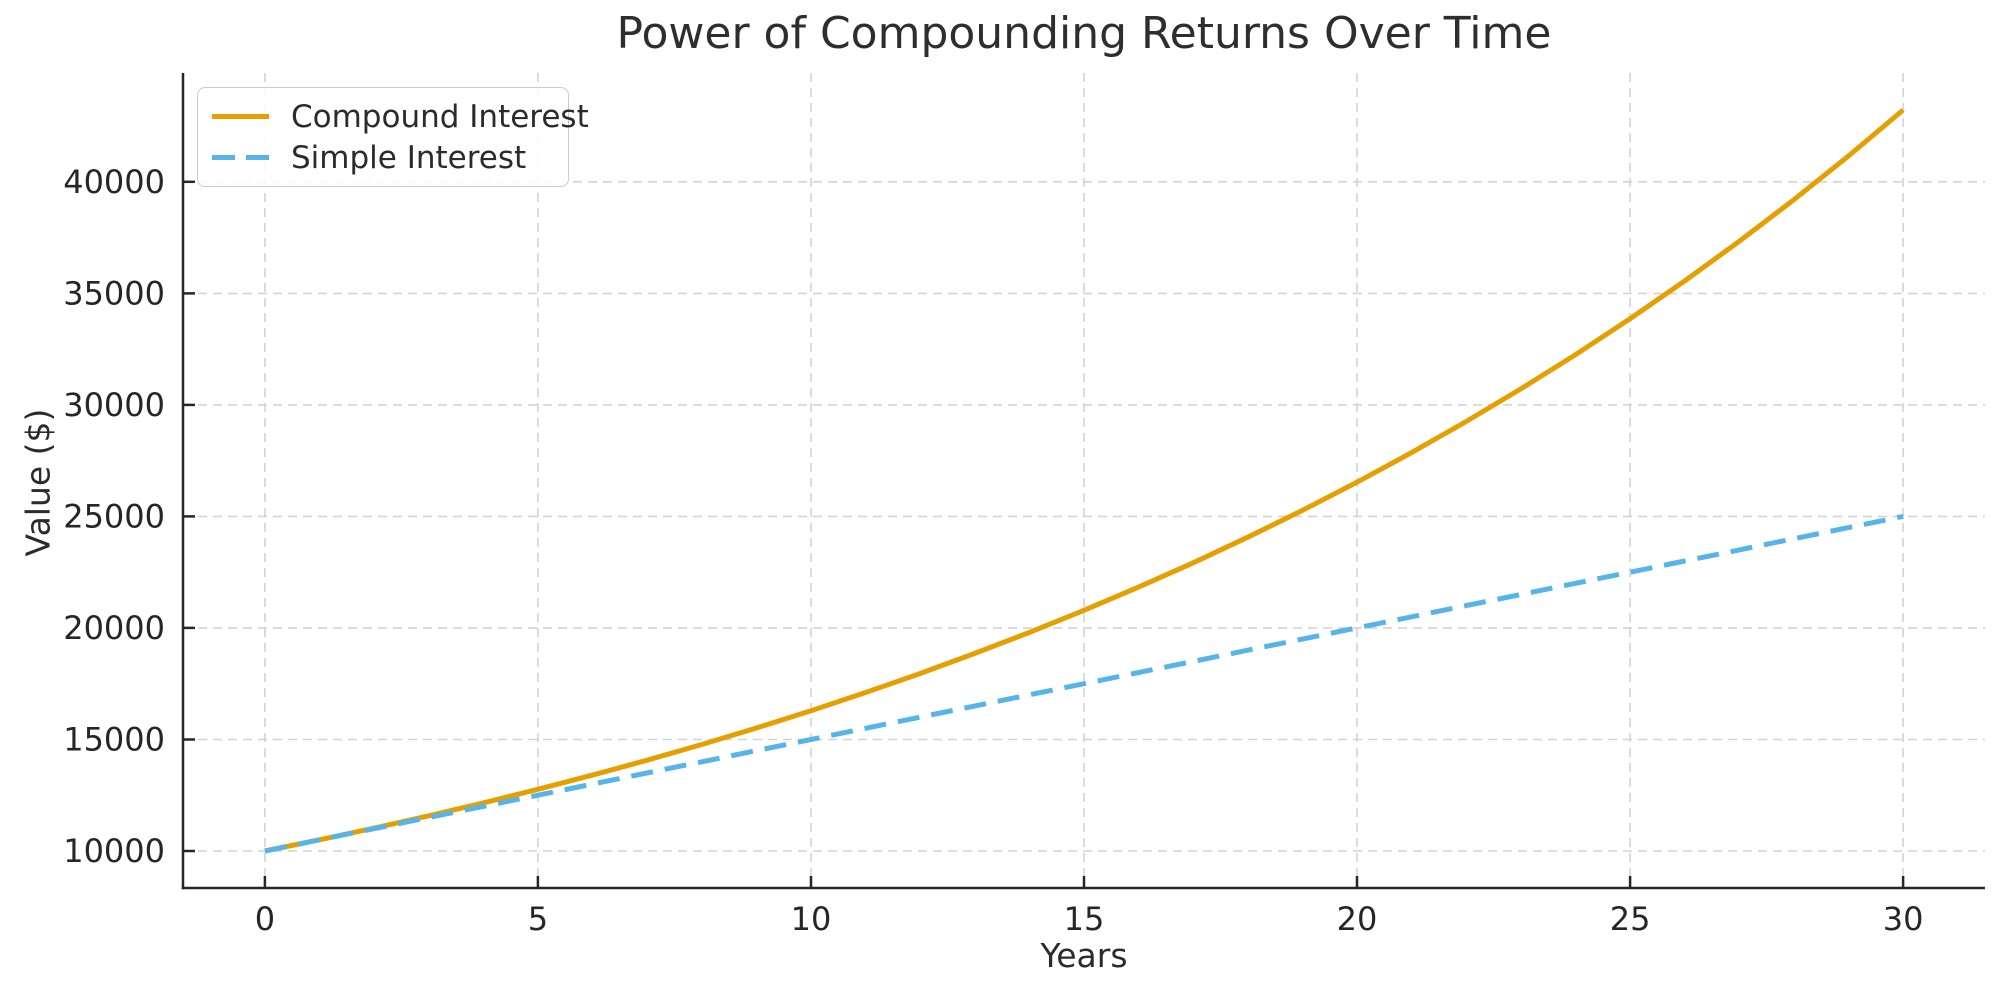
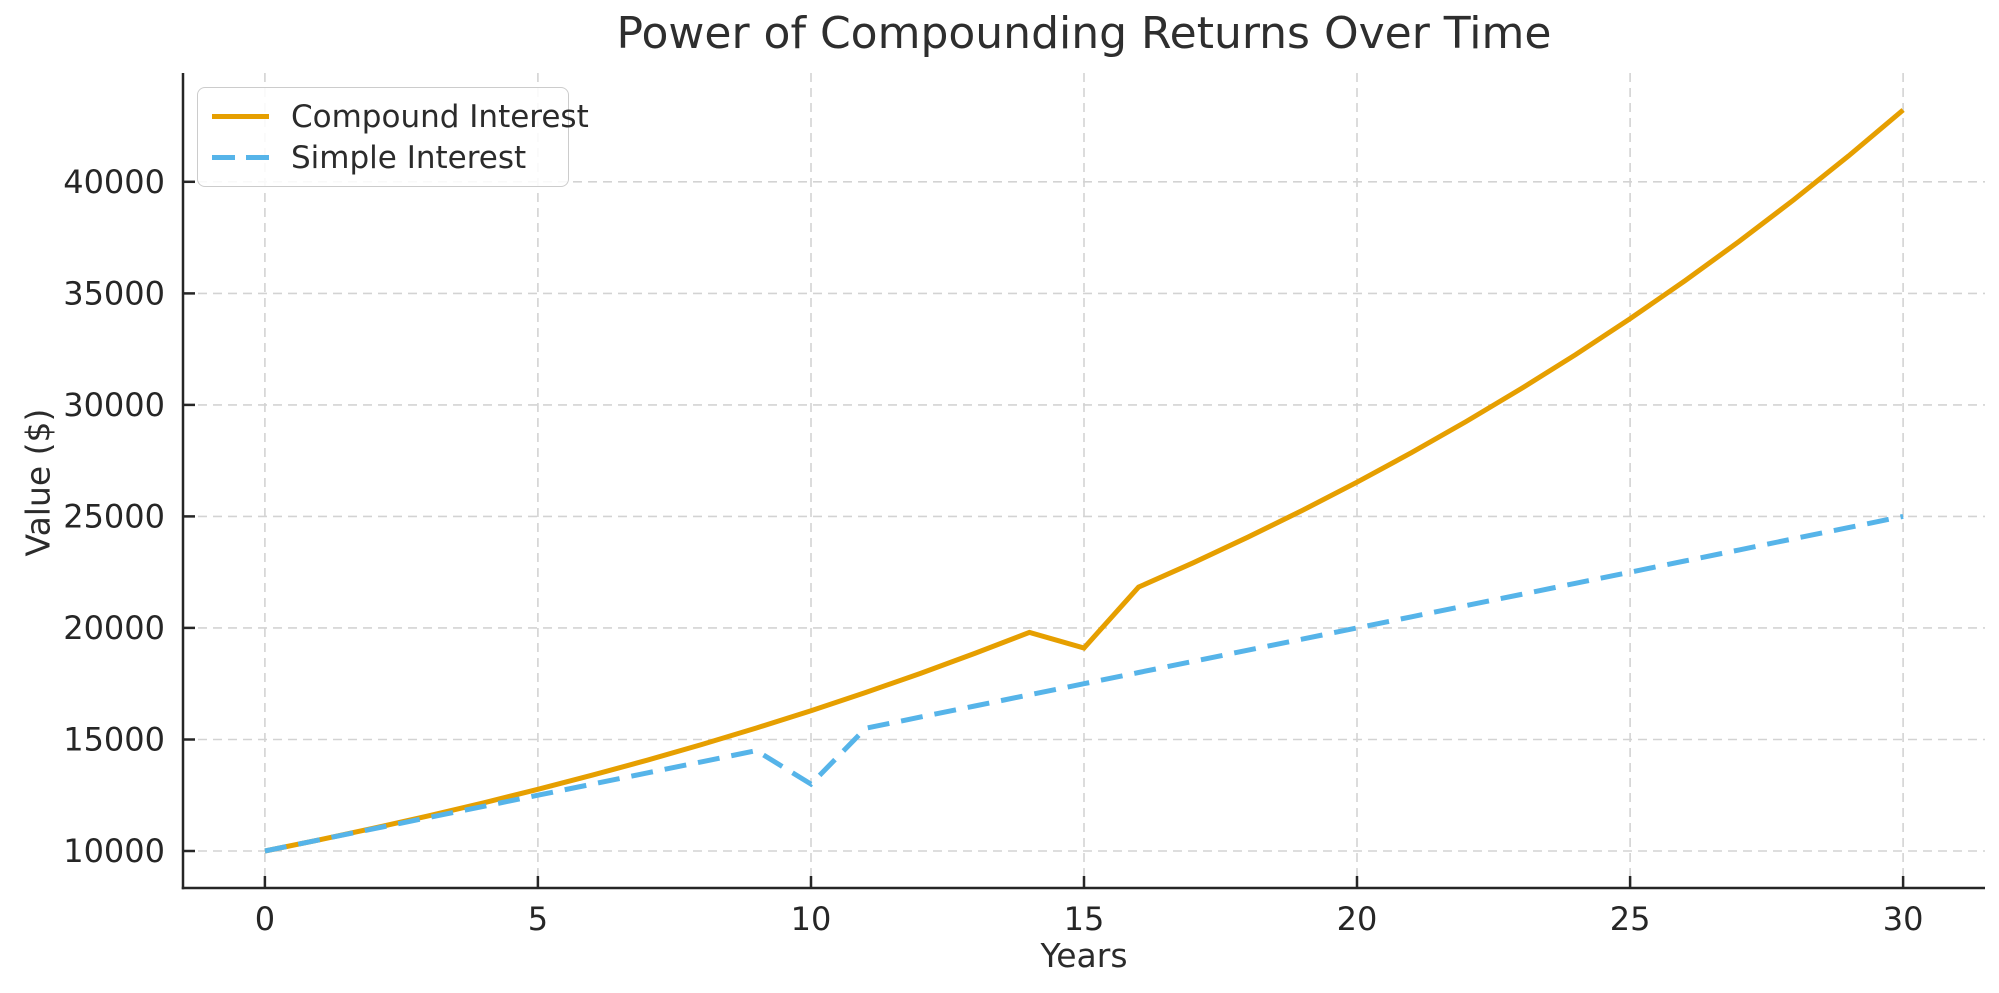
Simple Interest/10: 15000 -> 13000
Compound Interest/15: 20800 -> 19100
